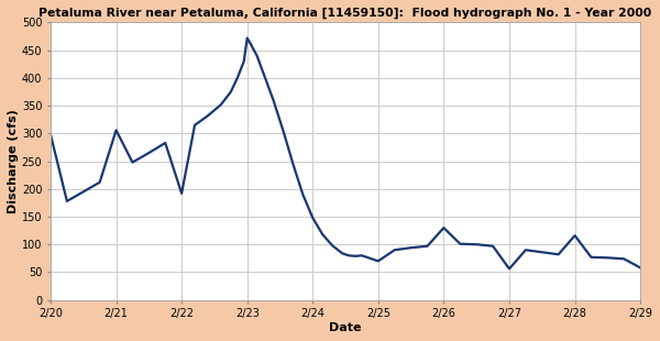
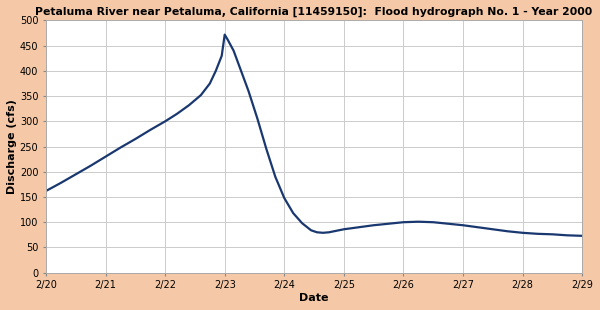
2/20: 298 -> 162
2/21: 306 -> 230
2/22: 192 -> 300
2/25: 70 -> 86
2/26: 130 -> 100
2/27: 56 -> 94
2/28: 116 -> 79
2/29: 58 -> 73
